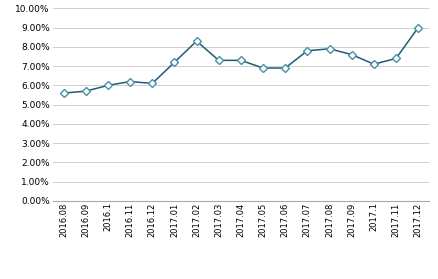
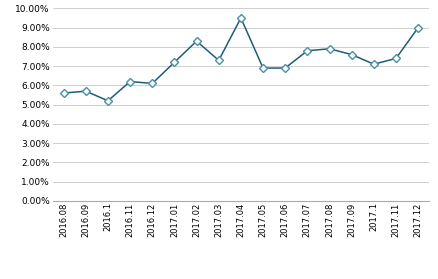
2016.1: 6.0% -> 5.2%
2017.04: 7.3% -> 9.5%
